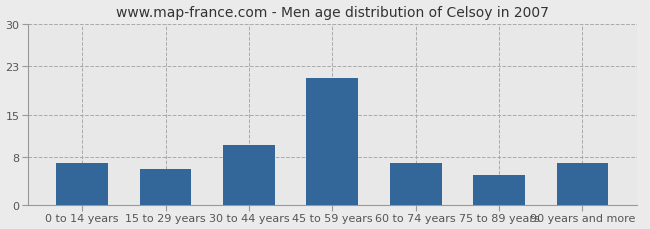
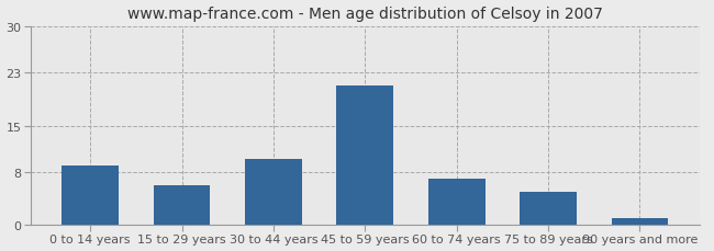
0 to 14 years: 7 -> 9
90 years and more: 7 -> 1
